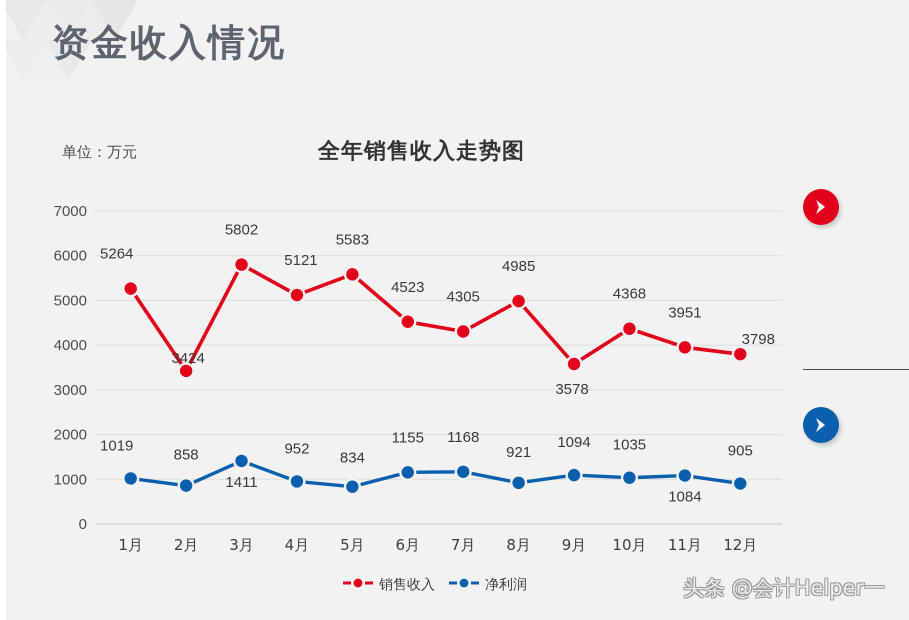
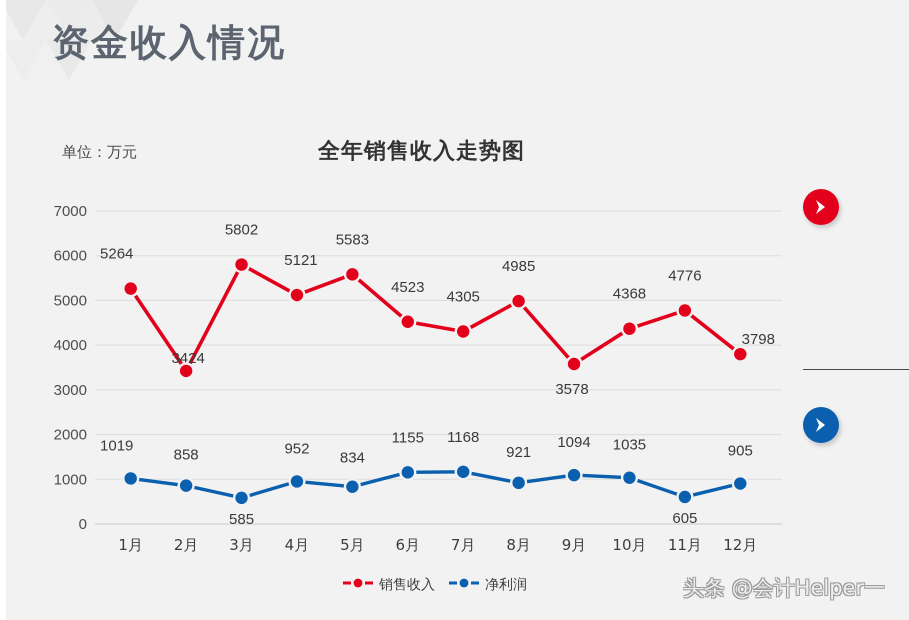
净利润/3月: 1411 -> 585
销售收入/11月: 3951 -> 4776
净利润/11月: 1084 -> 605
